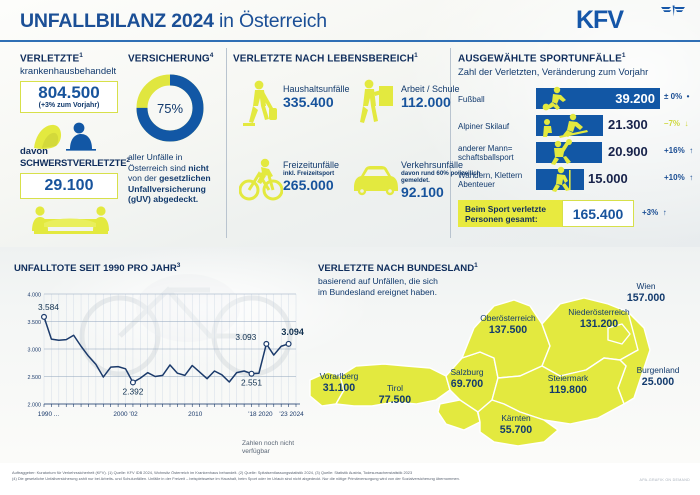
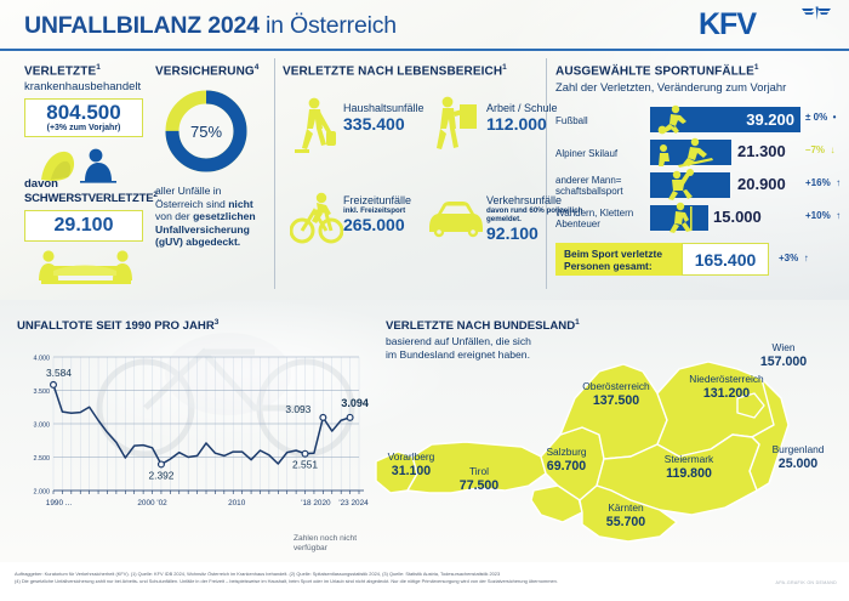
2010: 2700 -> 2600
